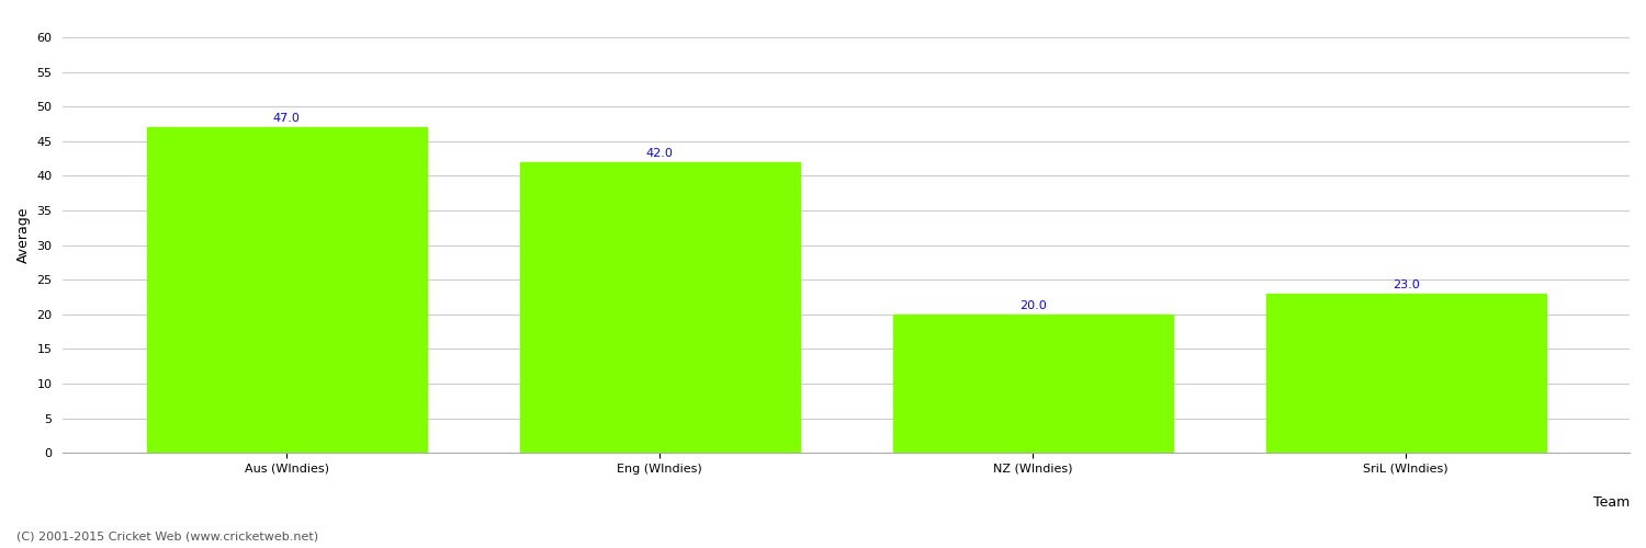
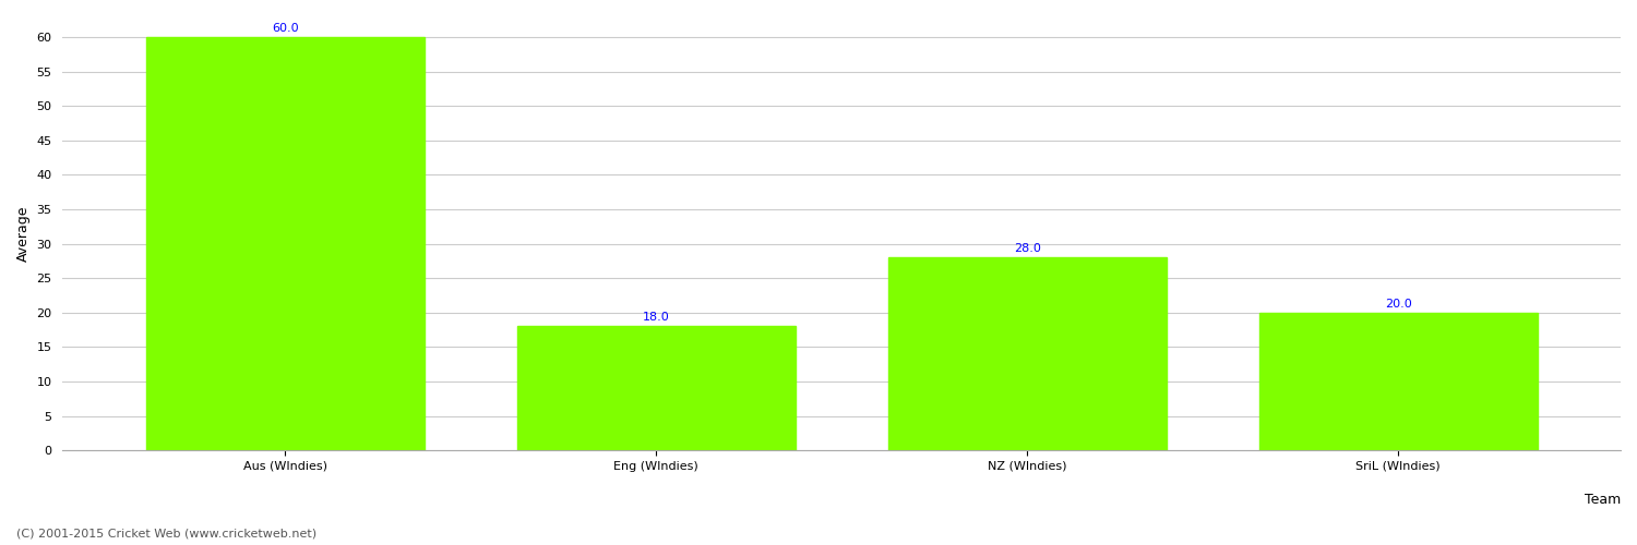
Aus (WIndies): 47.0 -> 60.0
Eng (WIndies): 42.0 -> 18.0
NZ (WIndies): 20.0 -> 28.0
SriL (WIndies): 23.0 -> 20.0
